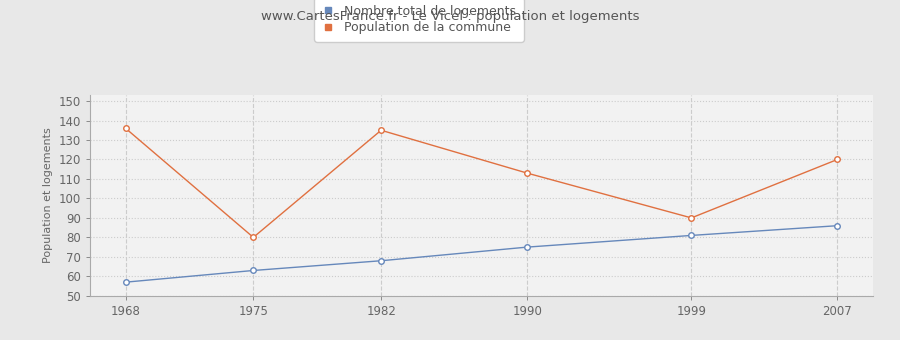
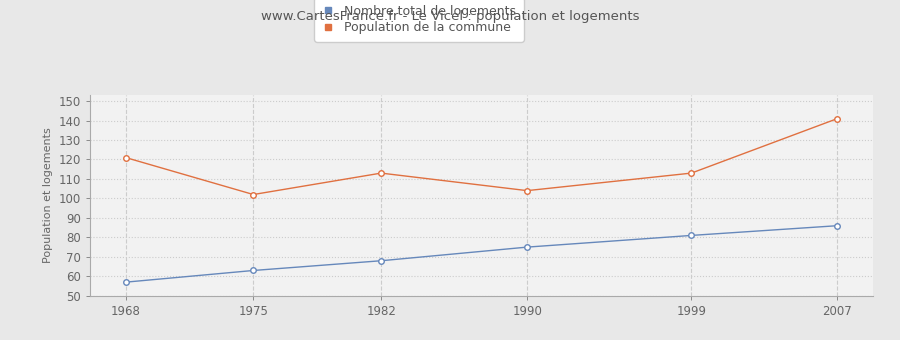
Population de la commune/1968: 136 -> 121
Population de la commune/1975: 80 -> 102
Population de la commune/1982: 135 -> 113
Population de la commune/1990: 113 -> 104
Population de la commune/1999: 90 -> 113
Population de la commune/2007: 120 -> 141
